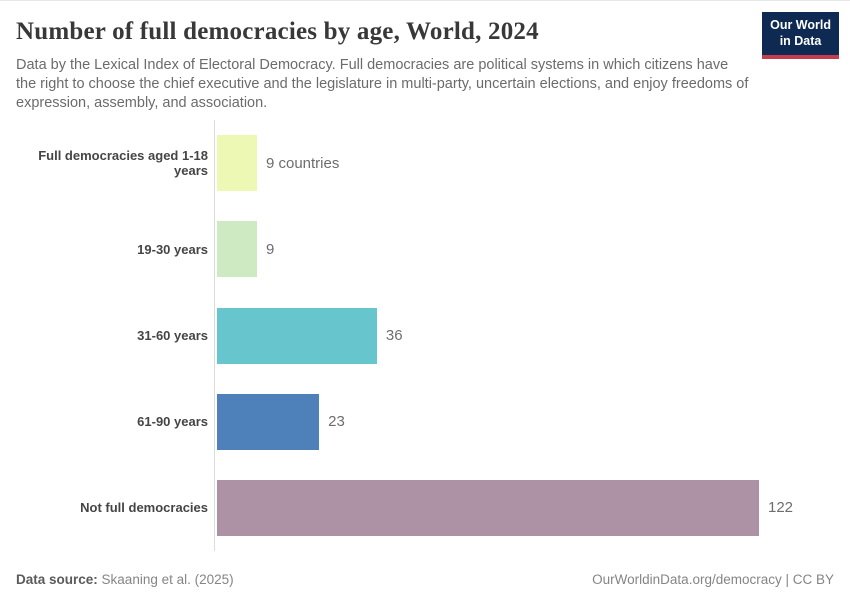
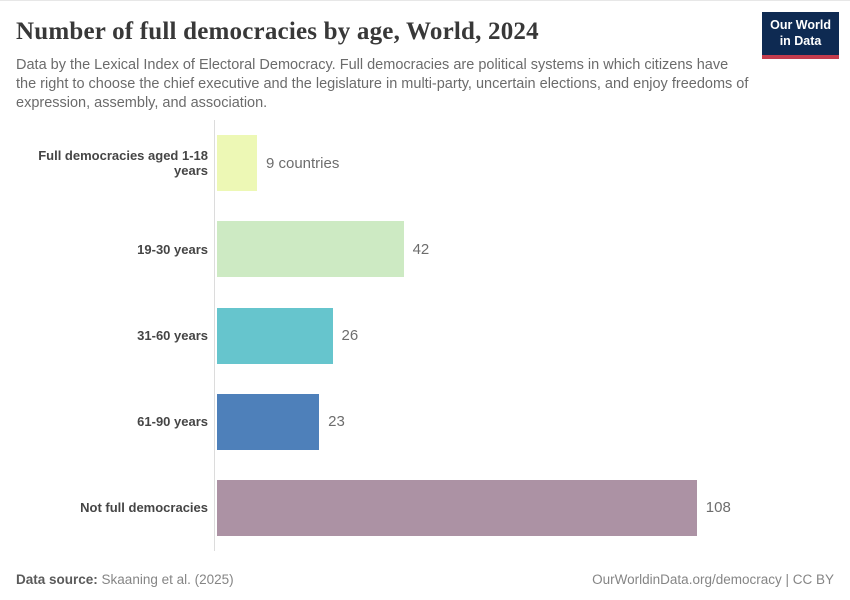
19-30 years: 9 -> 42
31-60 years: 36 -> 26
Not full democracies: 122 -> 108
